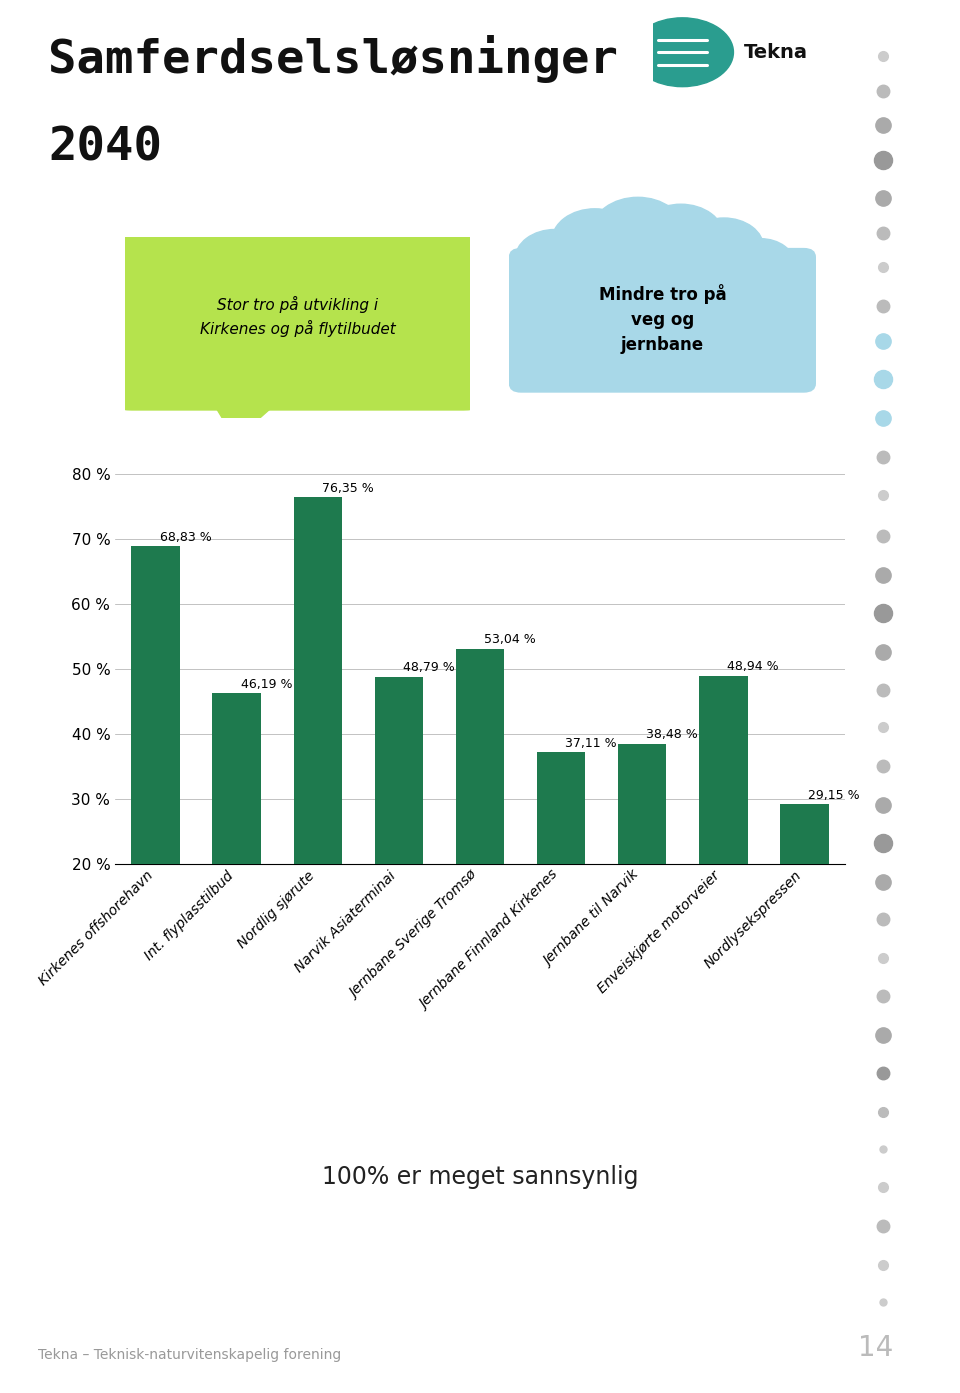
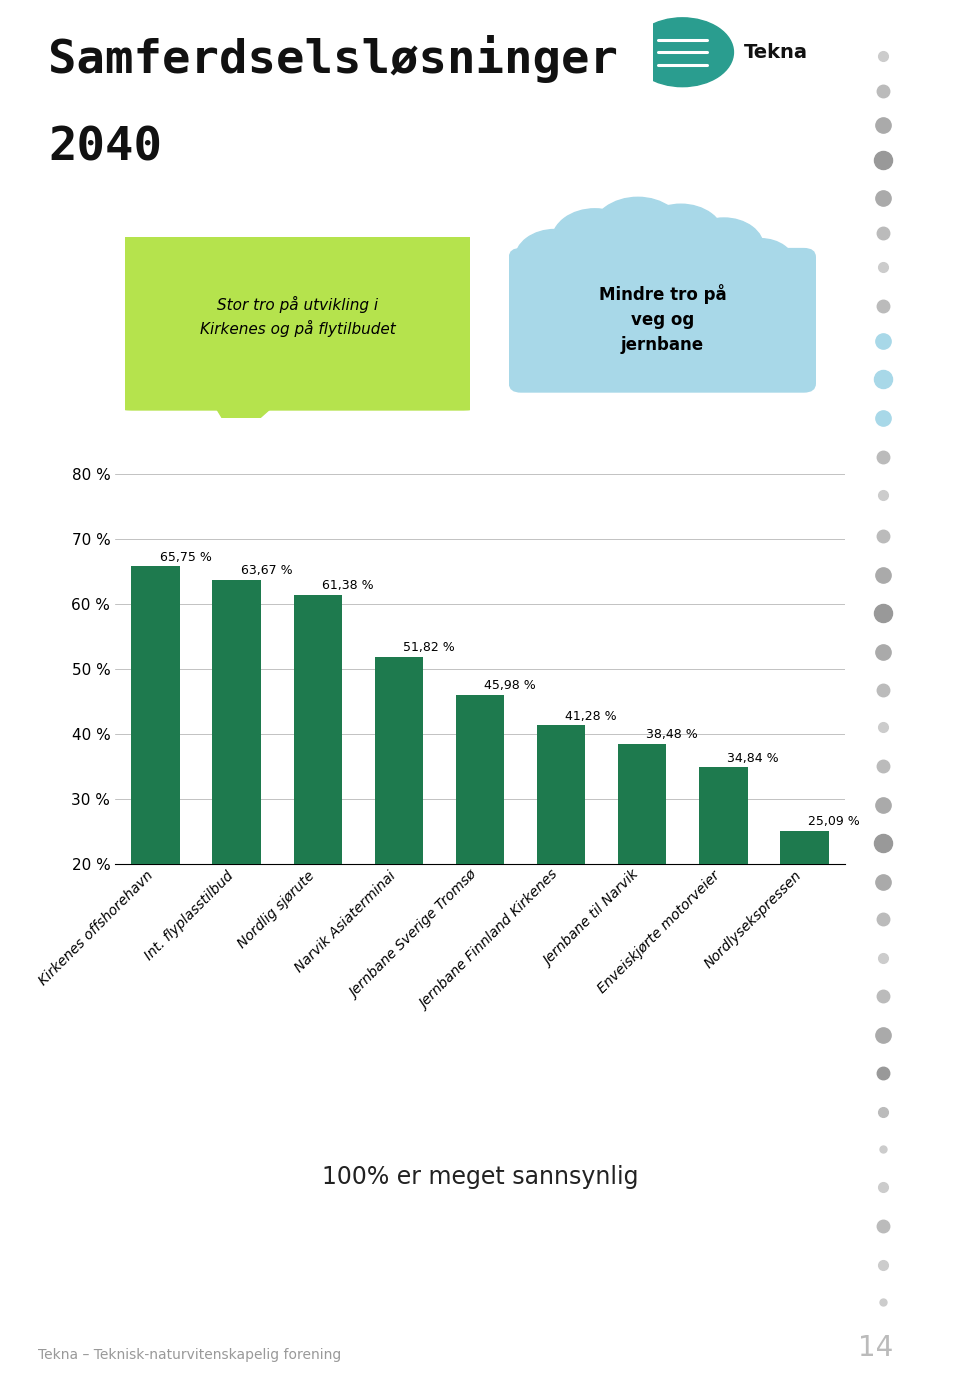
Kirkenes offshorehavn: 68,83 -> 65,75
Int. flyplasstilbud: 46,19 -> 63,67
Nordlig sjørute: 76,35 -> 61,38
Narvik Asiaterminai: 48,79 -> 51,82
Jernbane Sverige Tromsø: 53,04 -> 45,98
Jernbane Finnland Kirkenes: 37,11 -> 41,28
Enveiskjørte motorveier: 48,94 -> 34,84
Nordlysekspressen: 29,15 -> 25,09
